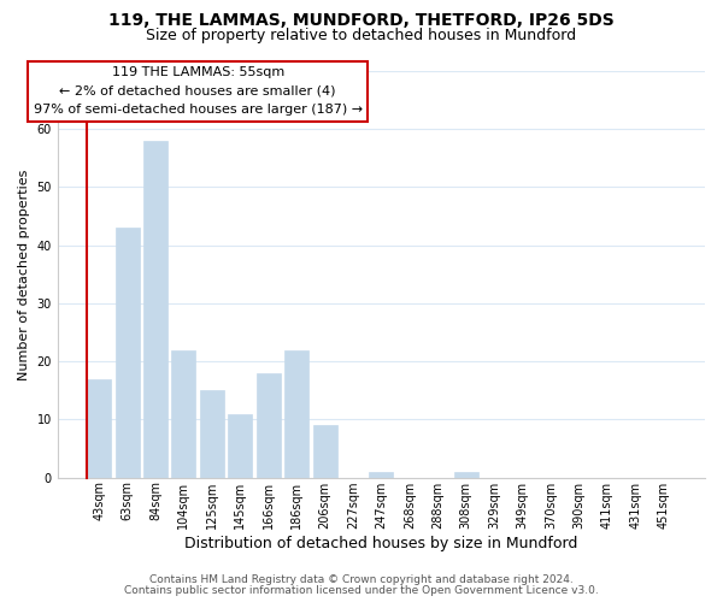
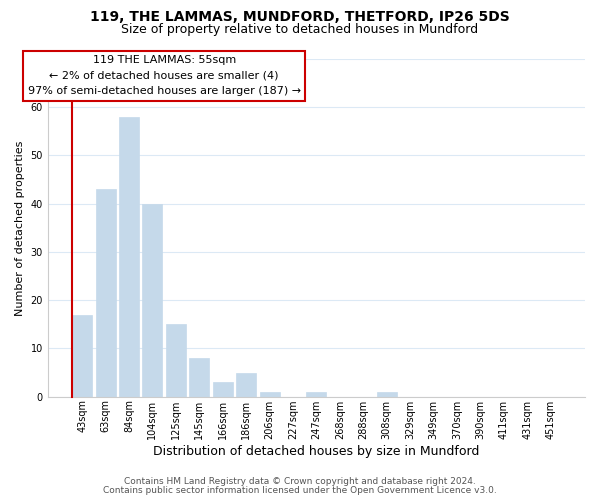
104sqm: 22 -> 40
145sqm: 11 -> 8
166sqm: 18 -> 3
186sqm: 22 -> 5
206sqm: 9 -> 1
